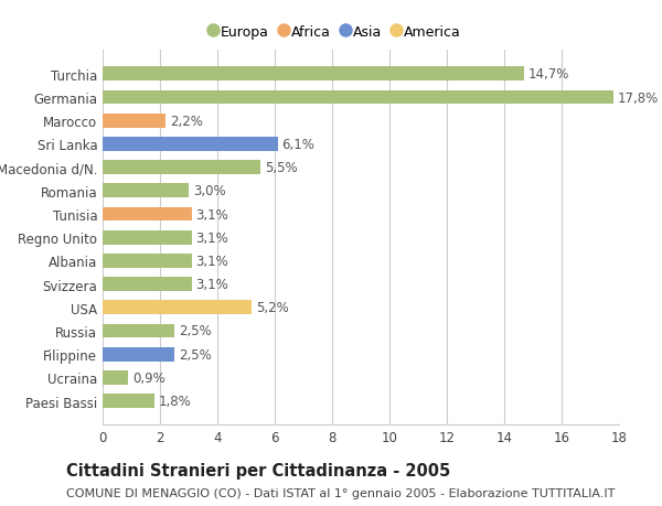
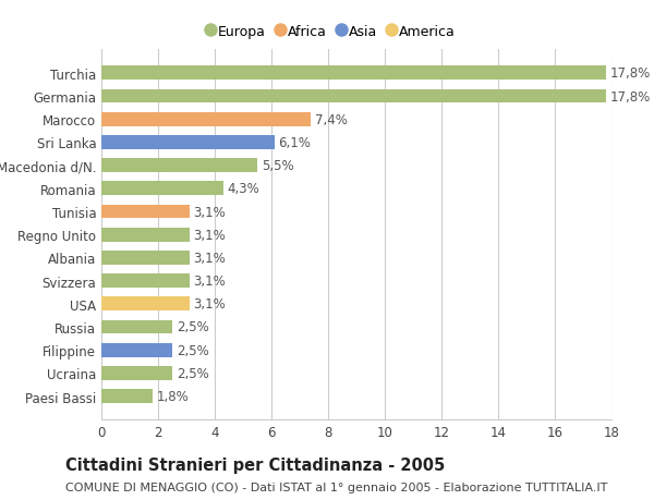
Turchia: 14,7% -> 17,8%
Marocco: 2,2% -> 7,4%
Romania: 3,0% -> 4,3%
USA: 5,2% -> 3,1%
Ucraina: 0,9% -> 2,5%
